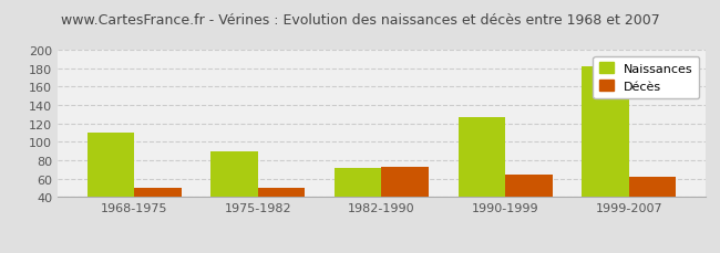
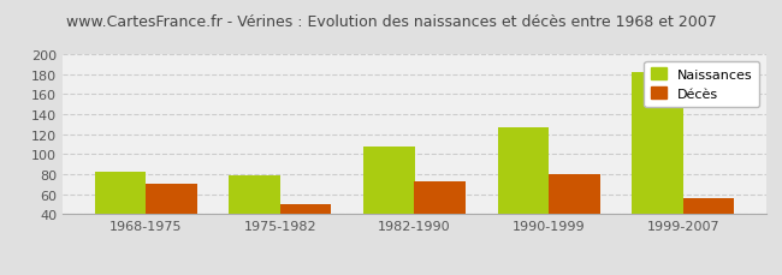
Naissances/1968-1975: 110 -> 83
Décès/1968-1975: 50 -> 70
Naissances/1975-1982: 90 -> 79
Naissances/1982-1990: 72 -> 108
Décès/1990-1999: 64 -> 80
Décès/1999-2007: 62 -> 56
